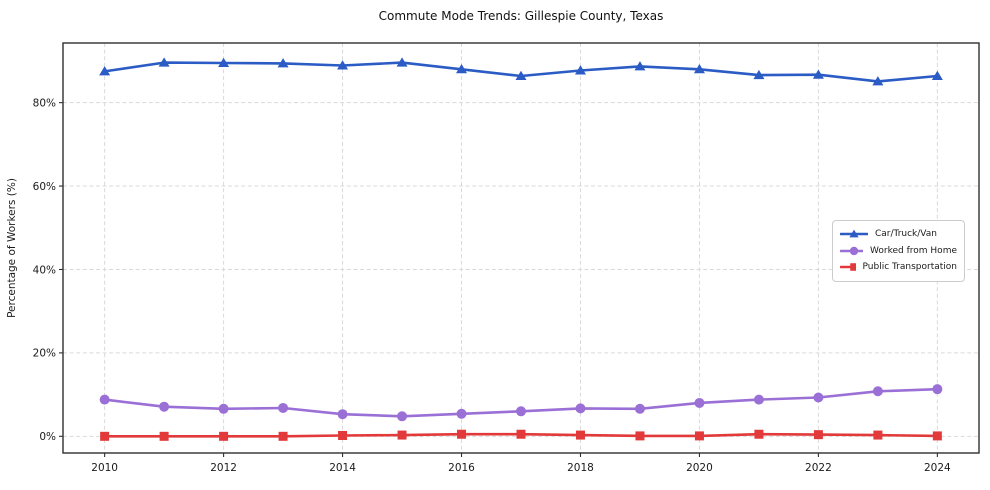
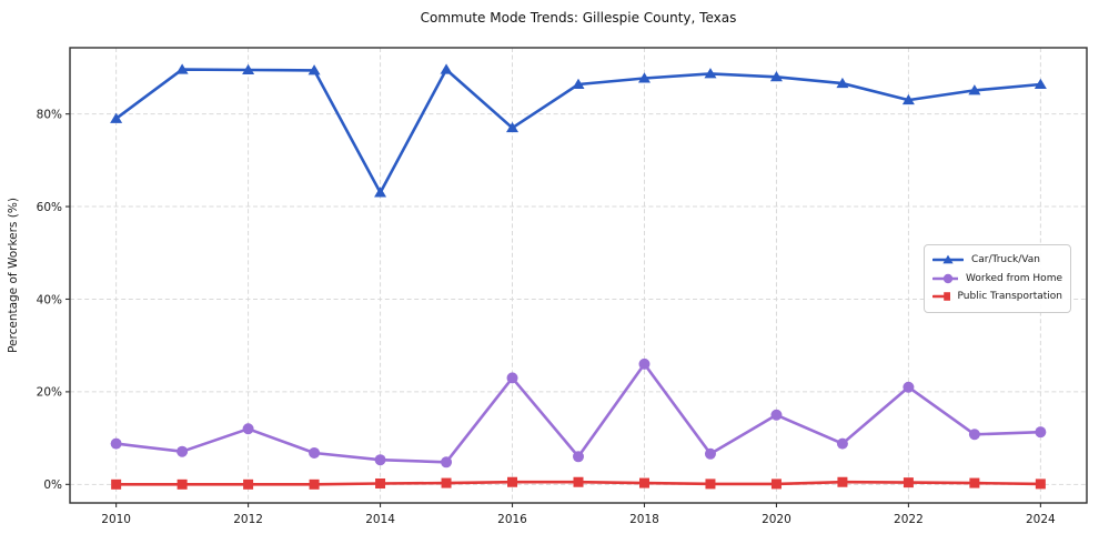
Car/Truck/Van/2010: 88% -> 79%
Worked from Home/2012: 7% -> 12%
Car/Truck/Van/2014: 89% -> 63%
Car/Truck/Van/2016: 88% -> 77%
Worked from Home/2016: 5% -> 23%
Worked from Home/2018: 7% -> 26%
Worked from Home/2020: 8% -> 15%
Car/Truck/Van/2022: 87% -> 83%
Worked from Home/2022: 9% -> 21%
